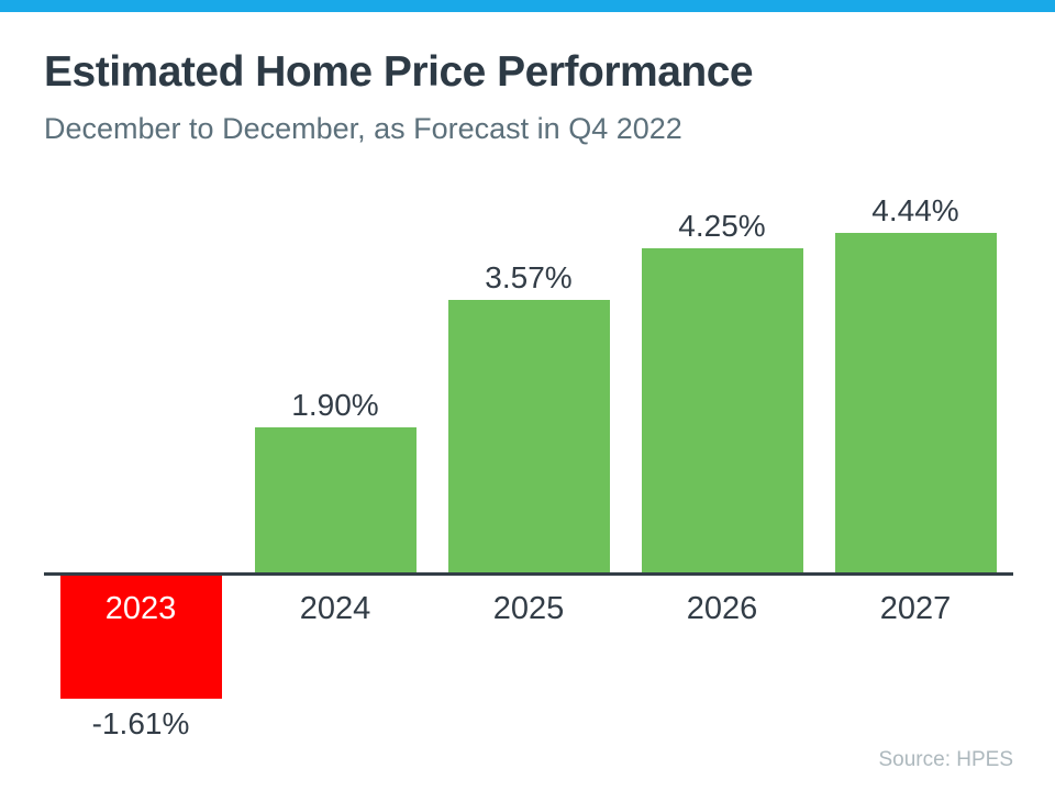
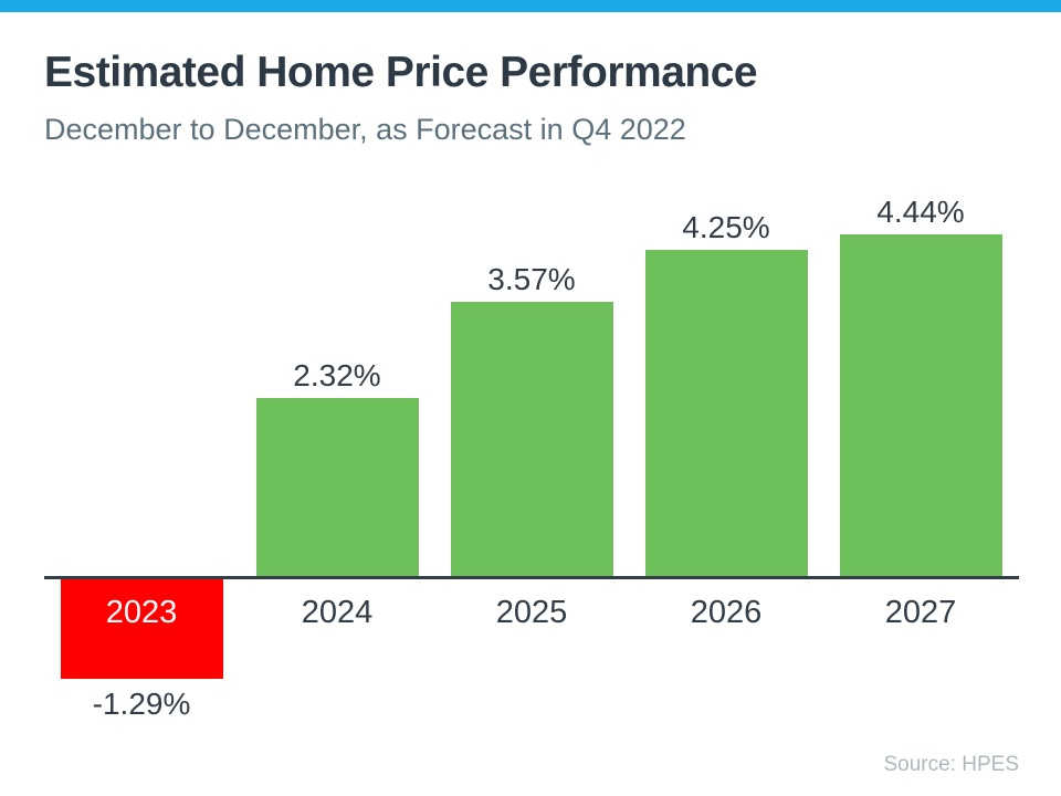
2023: -1.61% -> -1.29%
2024: 1.90% -> 2.32%
